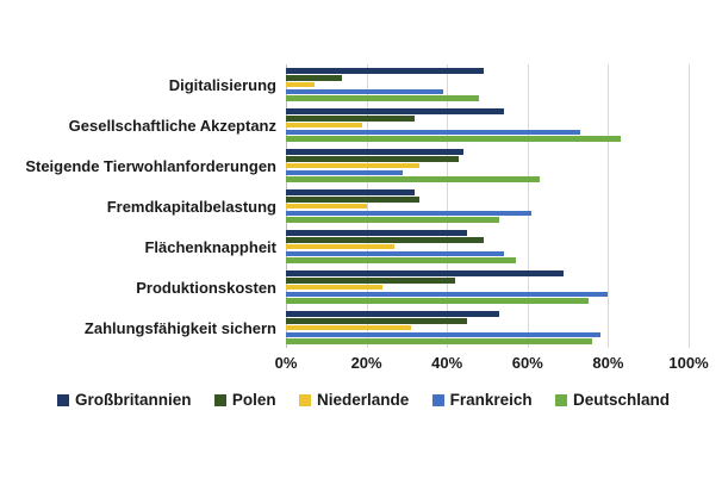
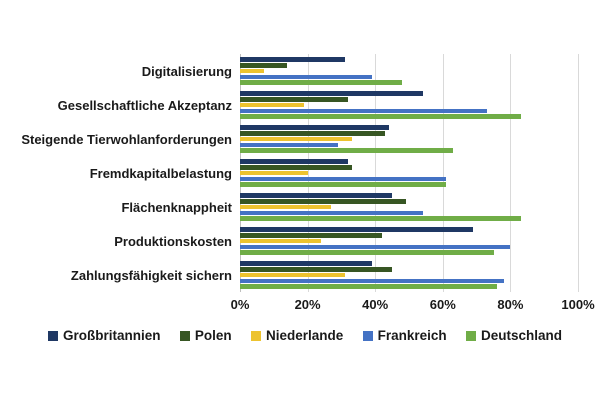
Großbritannien/Digitalisierung: 49% -> 31%
Deutschland/Fremdkapitalbelastung: 53% -> 61%
Deutschland/Flächenknappheit: 57% -> 83%
Großbritannien/Zahlungsfähigkeit sichern: 53% -> 39%
